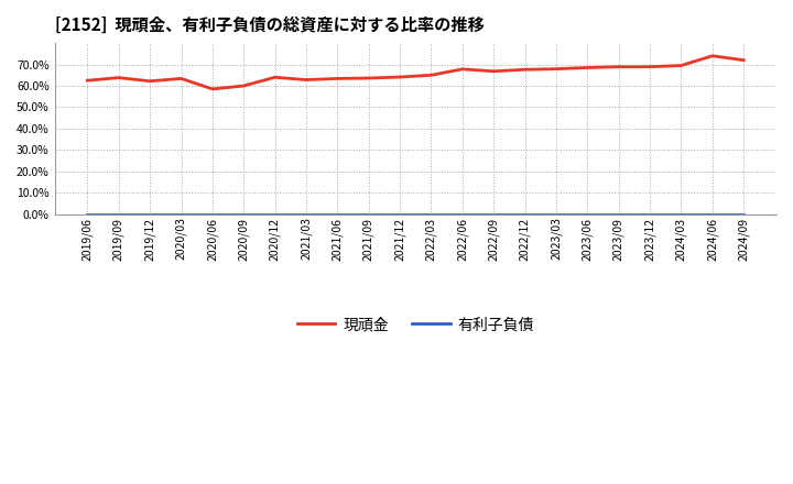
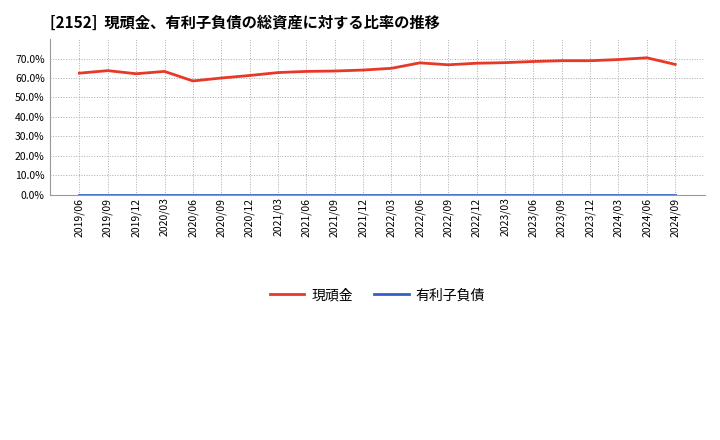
現頑金/2020/12: 64% -> 61%
現頑金/2024/06: 74% -> 70%
現頑金/2024/09: 72% -> 67%
